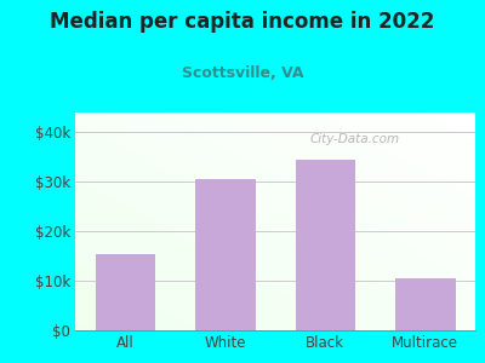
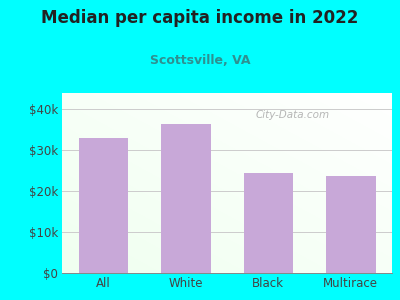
All: $15.5k -> $33.0k
White: $30.5k -> $36.5k
Black: $34.5k -> $24.5k
Multirace: $10.5k -> $23.8k
